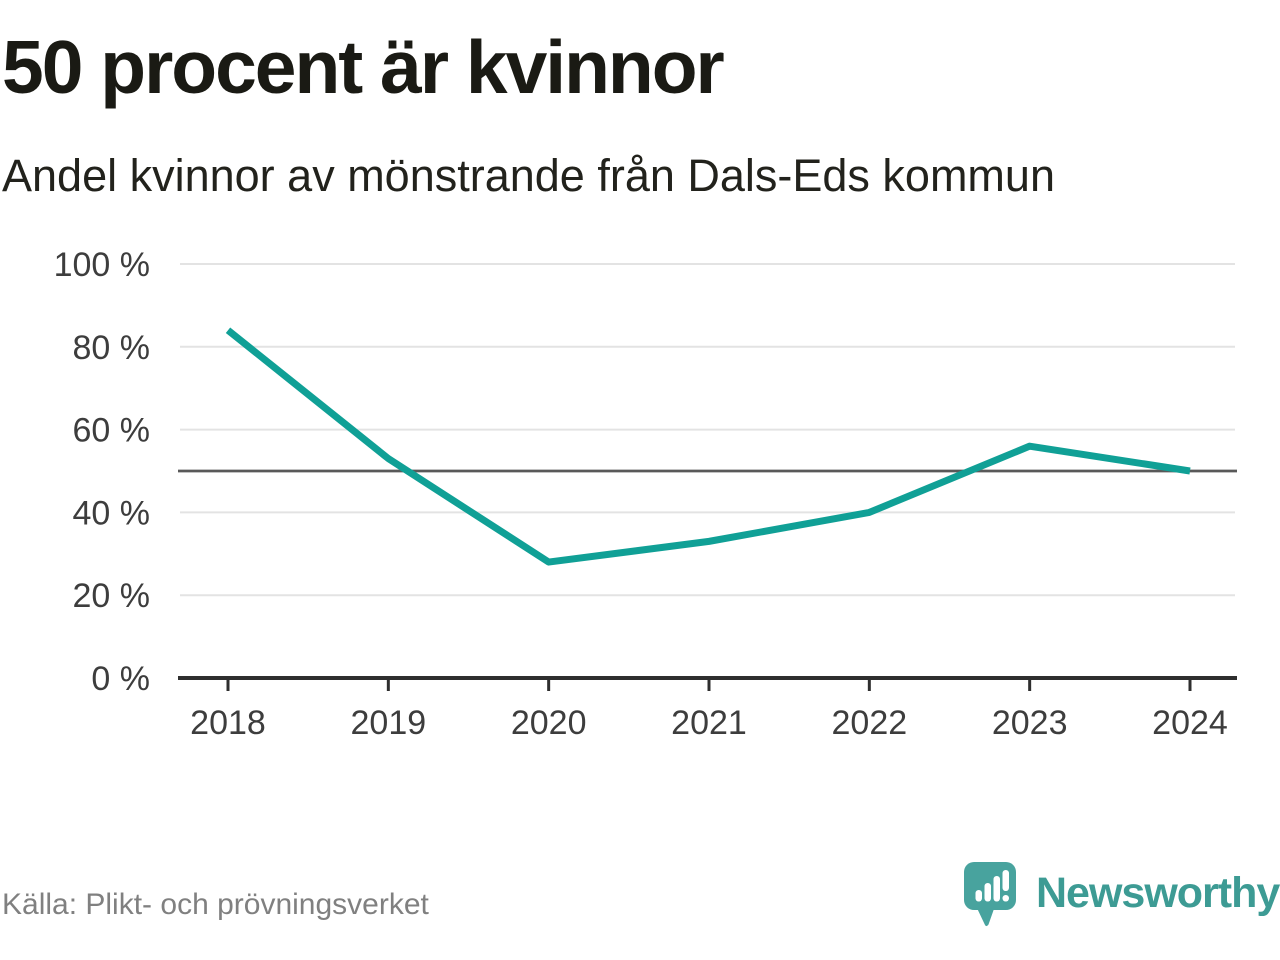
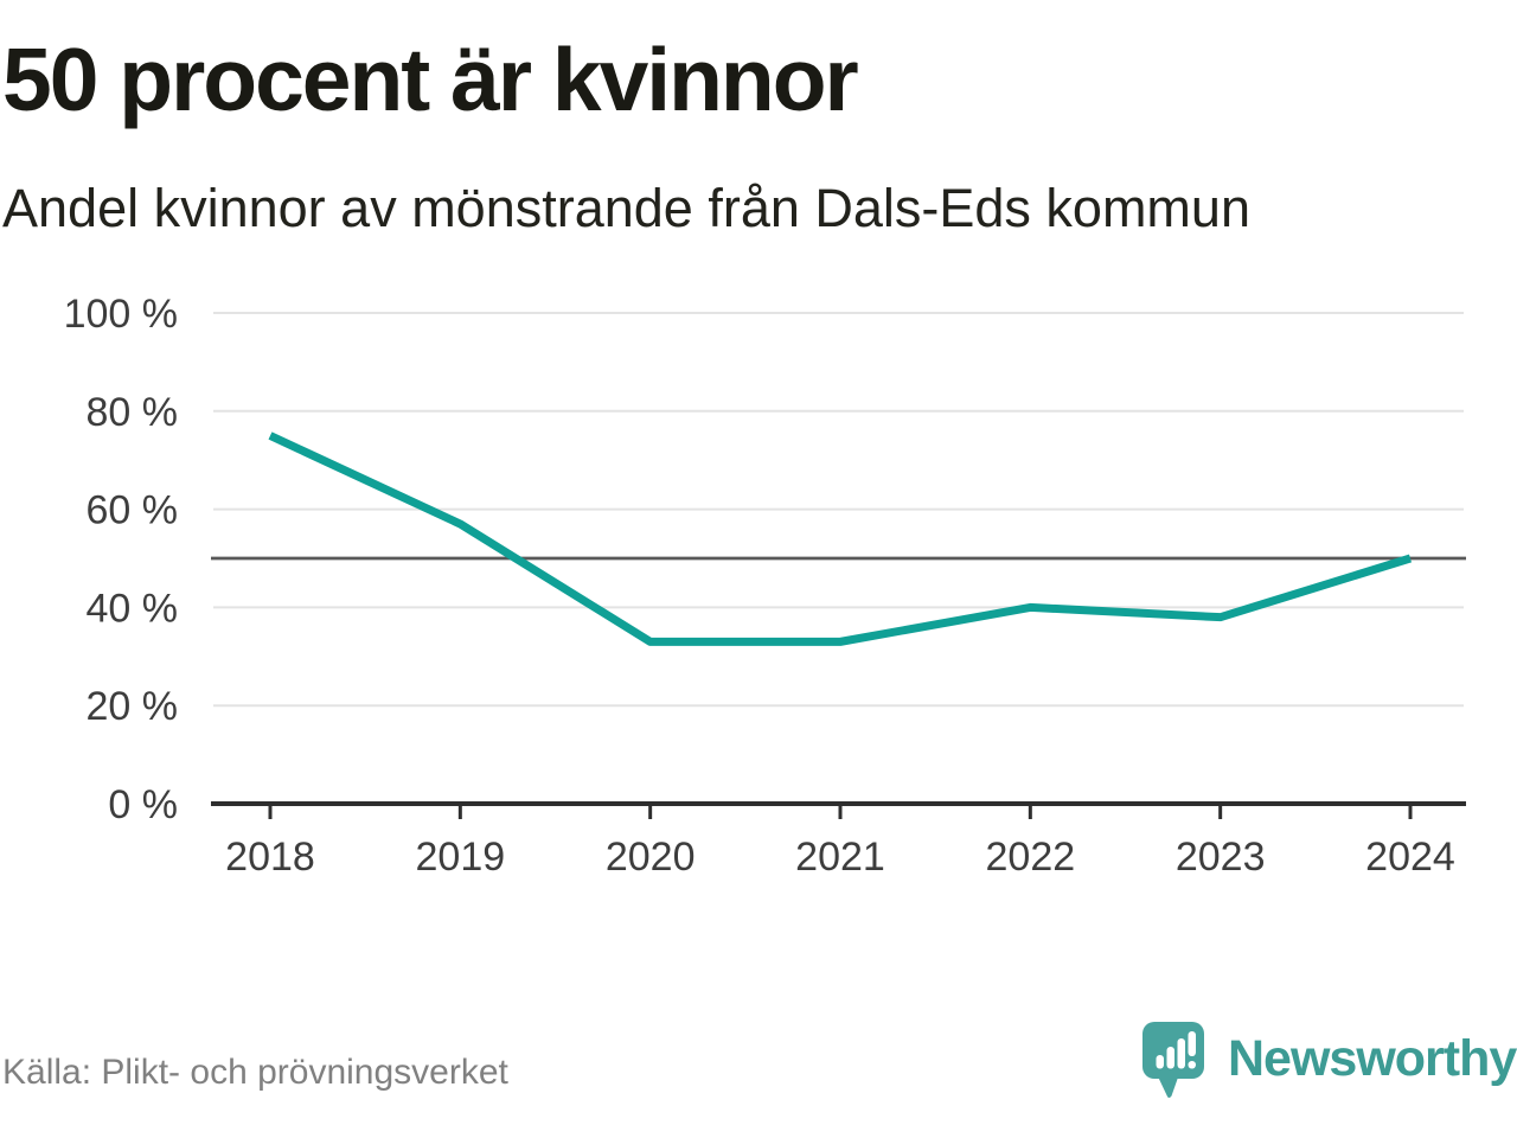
2018: 84% -> 75%
2019: 53% -> 57%
2020: 28% -> 33%
2023: 56% -> 38%
